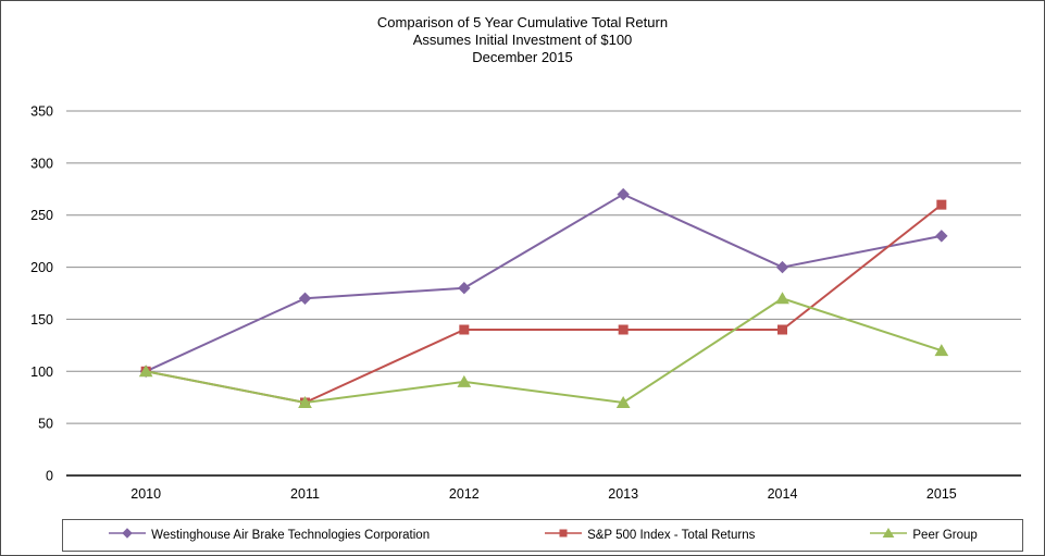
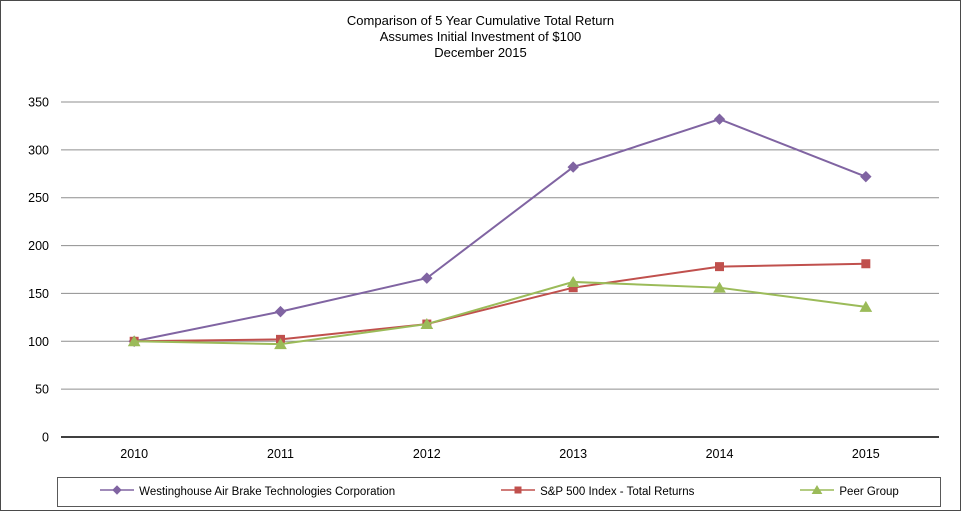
Westinghouse Air Brake Technologies Corporation/2011: 170 -> 130
S&P 500 Index - Total Returns/2011: 70 -> 100
Peer Group/2011: 70 -> 100
Westinghouse Air Brake Technologies Corporation/2012: 180 -> 170
S&P 500 Index - Total Returns/2012: 140 -> 120
Peer Group/2012: 90 -> 120
Westinghouse Air Brake Technologies Corporation/2013: 270 -> 280
S&P 500 Index - Total Returns/2013: 140 -> 160
Peer Group/2013: 70 -> 160
Westinghouse Air Brake Technologies Corporation/2014: 200 -> 330
S&P 500 Index - Total Returns/2014: 140 -> 180
Peer Group/2014: 170 -> 160
Westinghouse Air Brake Technologies Corporation/2015: 230 -> 270
S&P 500 Index - Total Returns/2015: 260 -> 180
Peer Group/2015: 120 -> 140
